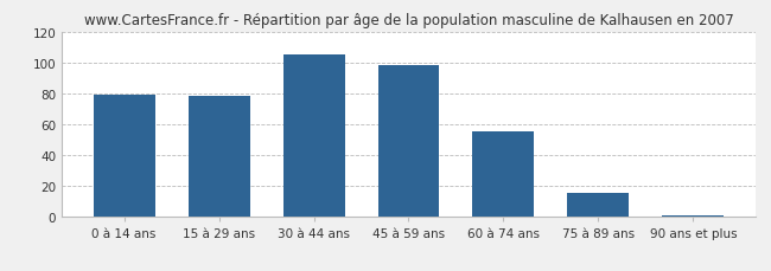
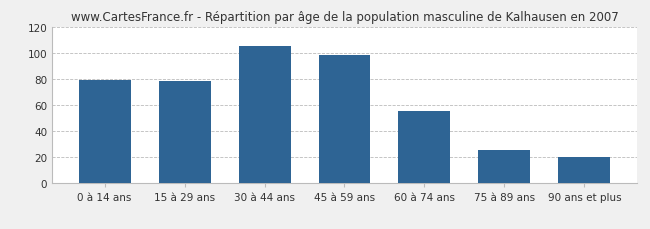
75 à 89 ans: 15 -> 25
90 ans et plus: 1 -> 20
